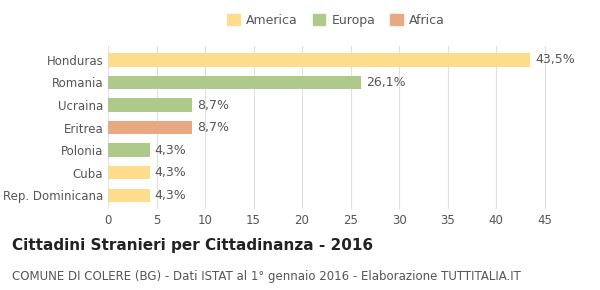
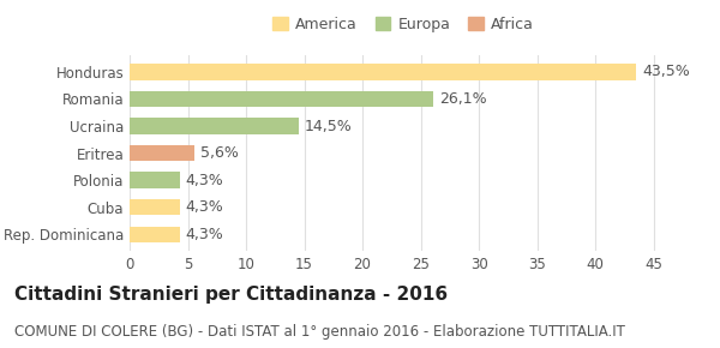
Ucraina: 8,7% -> 14,5%
Eritrea: 8,7% -> 5,6%
